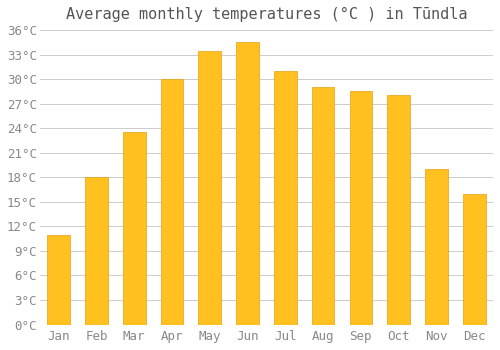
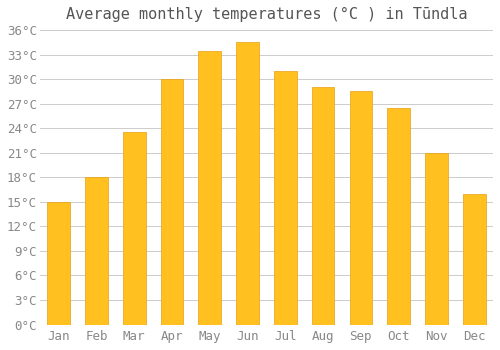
Jan: 11.0°C -> 15.0°C
Oct: 28.0°C -> 26.5°C
Nov: 19.0°C -> 21.0°C
